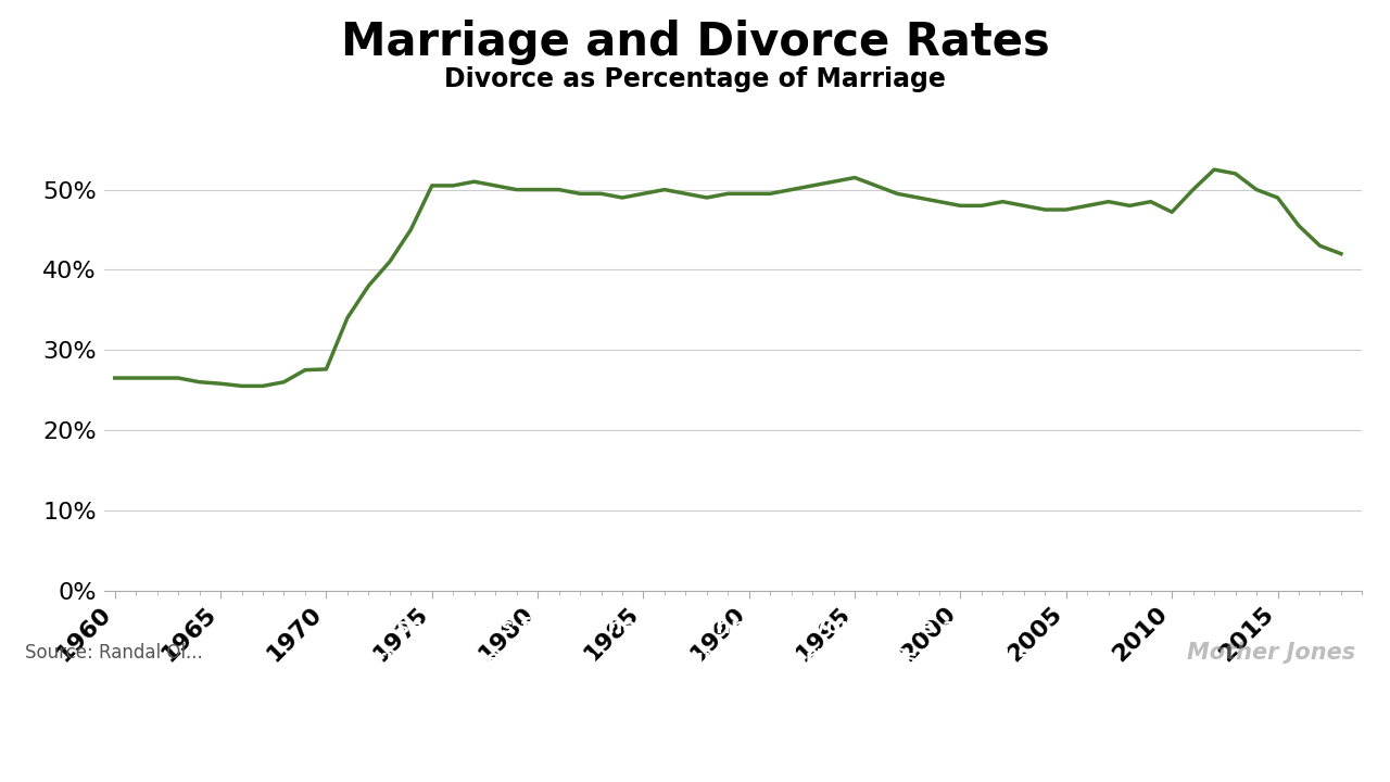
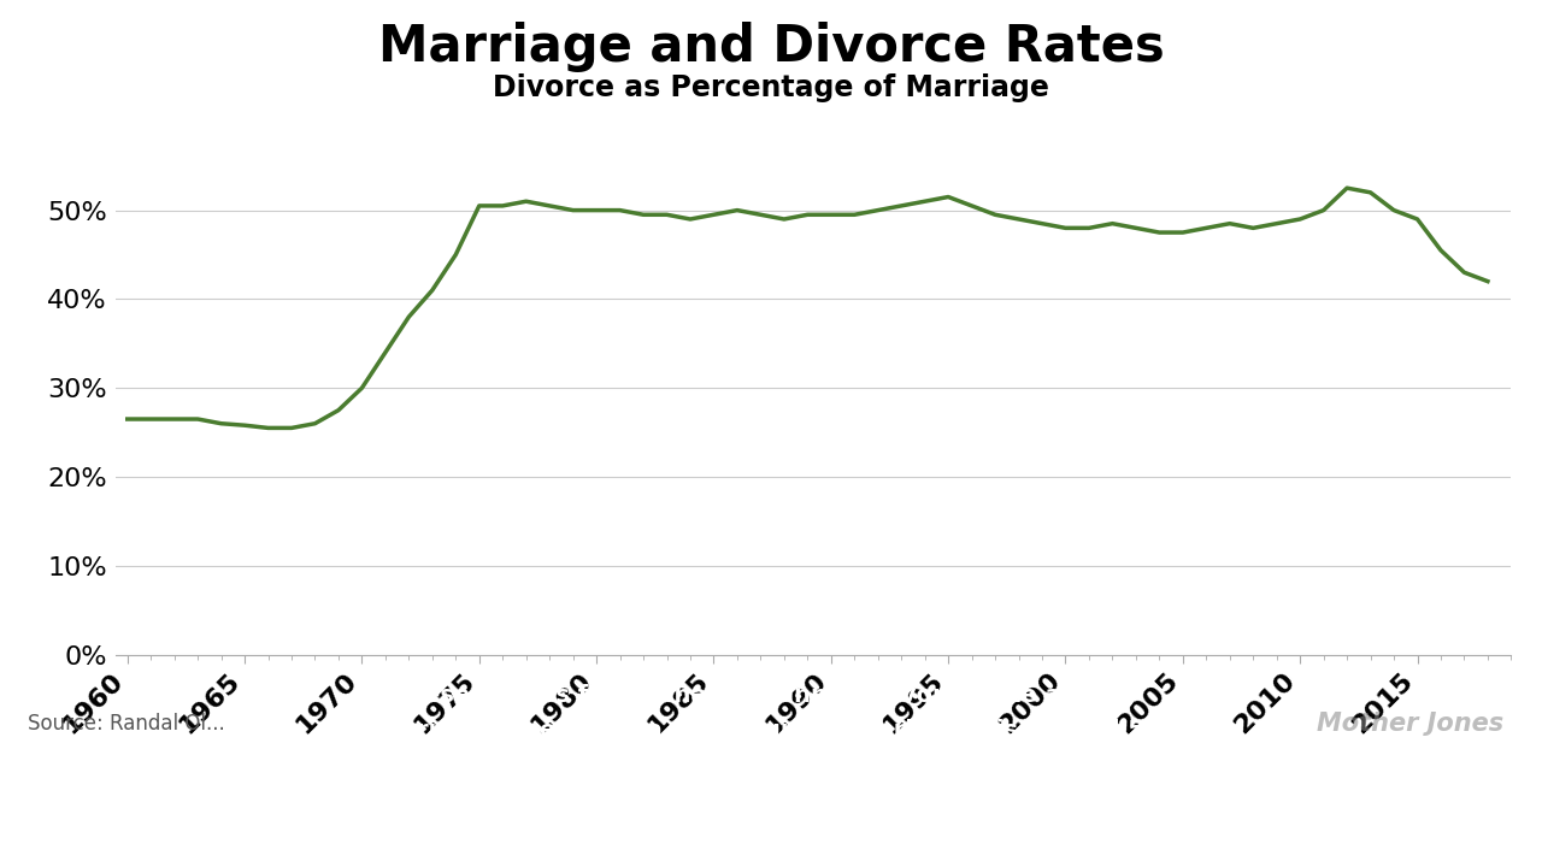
1970: 27.6% -> 30.0%
2010: 47.2% -> 49.0%
